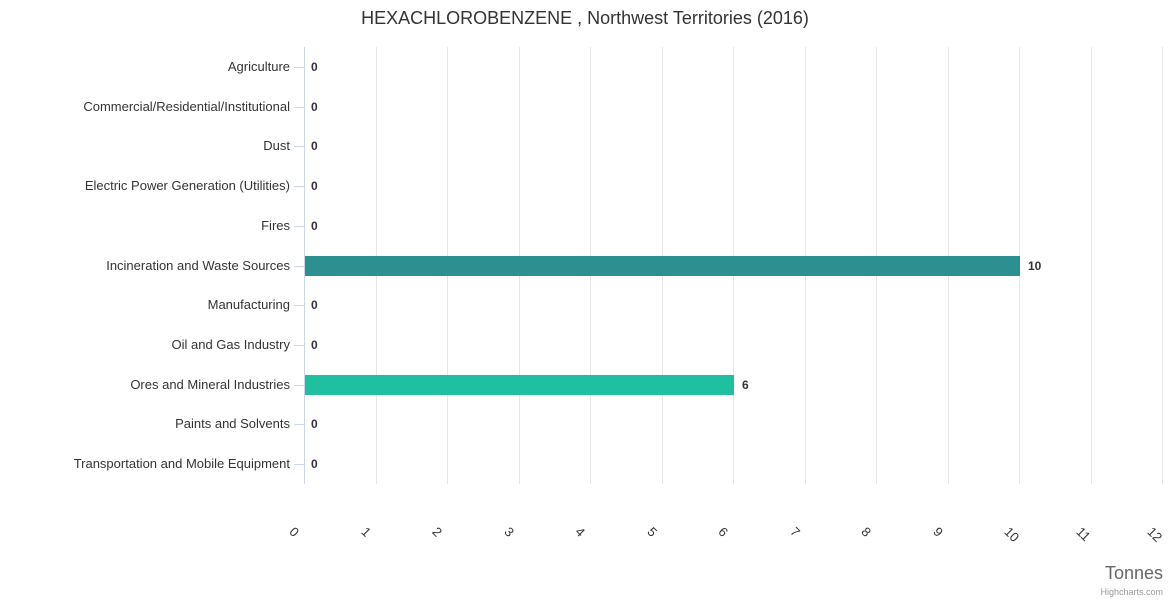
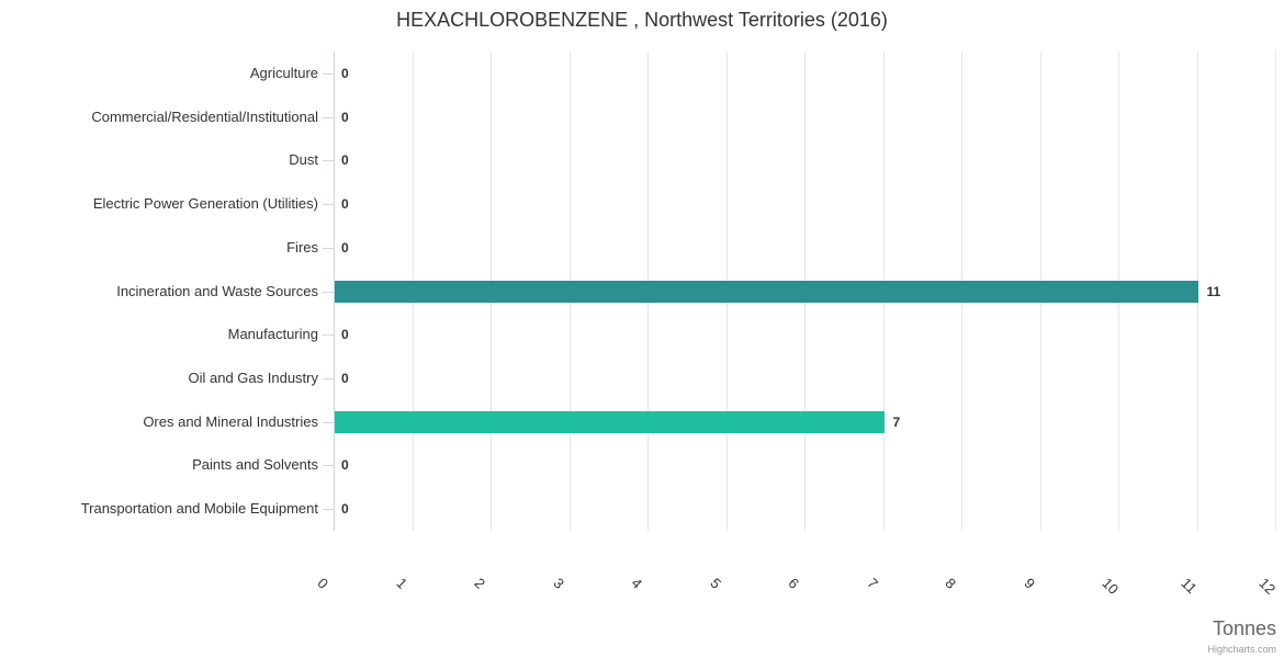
Incineration and Waste Sources: 10 -> 11
Ores and Mineral Industries: 6 -> 7
